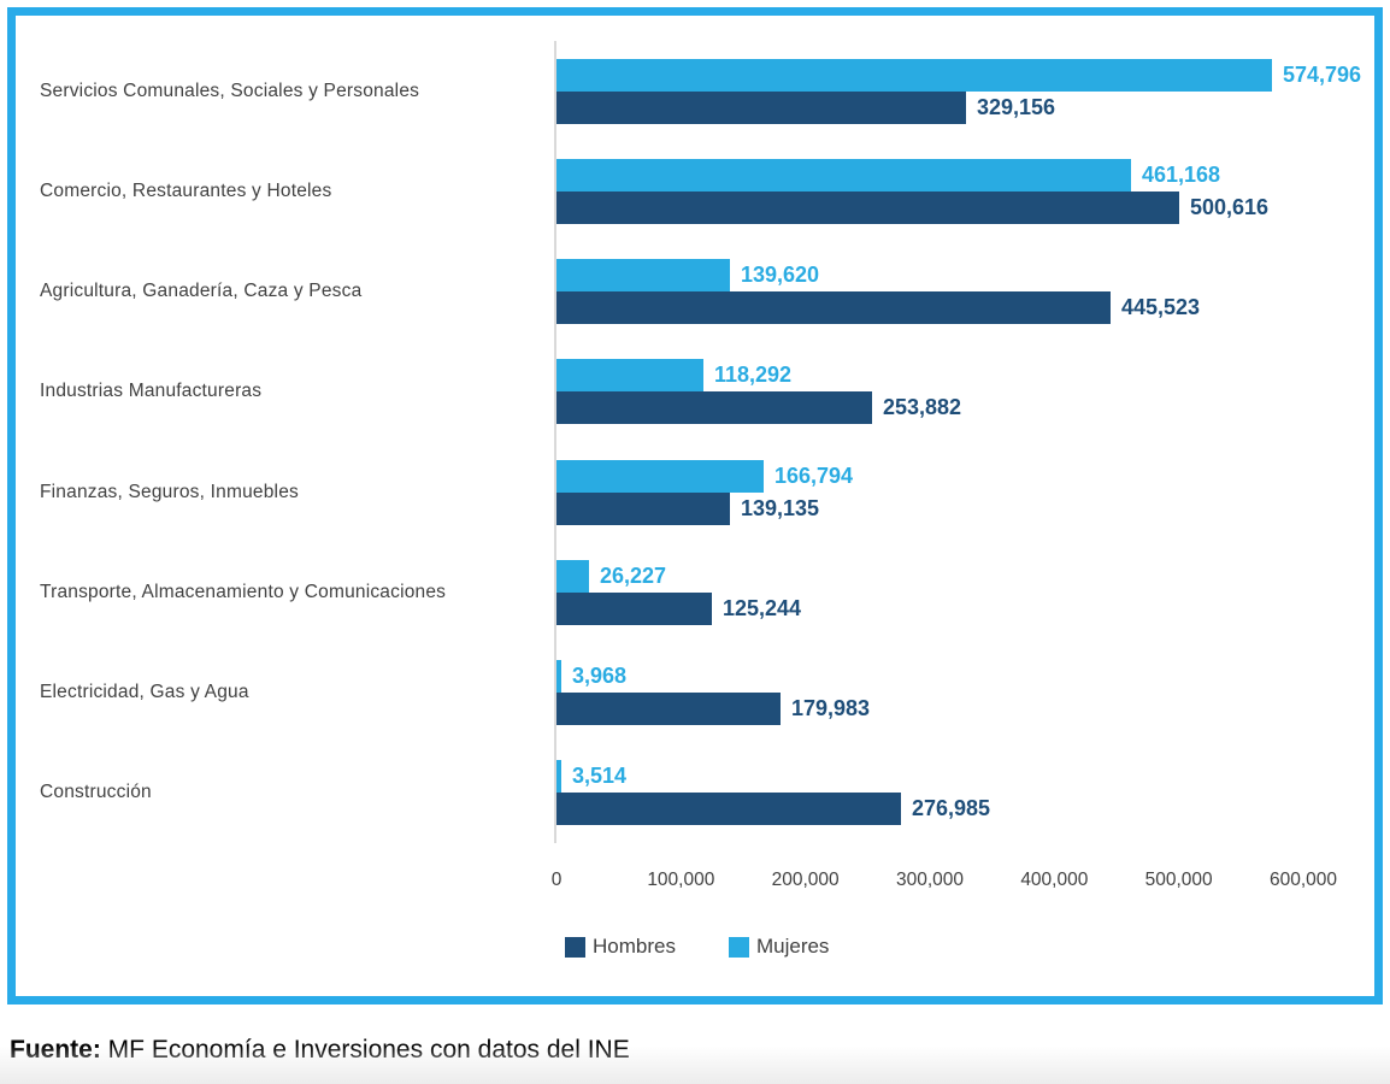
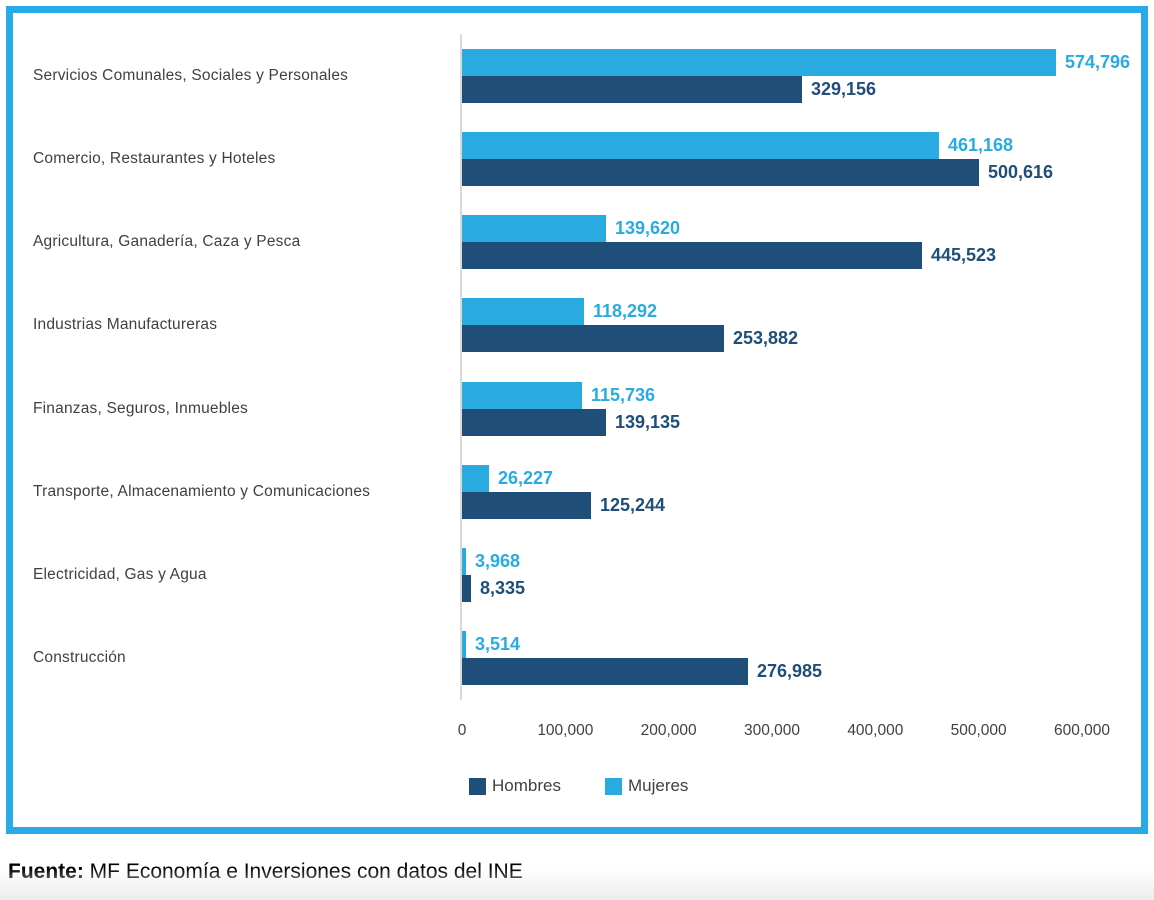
Mujeres/Finanzas, Seguros, Inmuebles: 166,794 -> 115,736
Hombres/Electricidad, Gas y Agua: 179,983 -> 8,335
